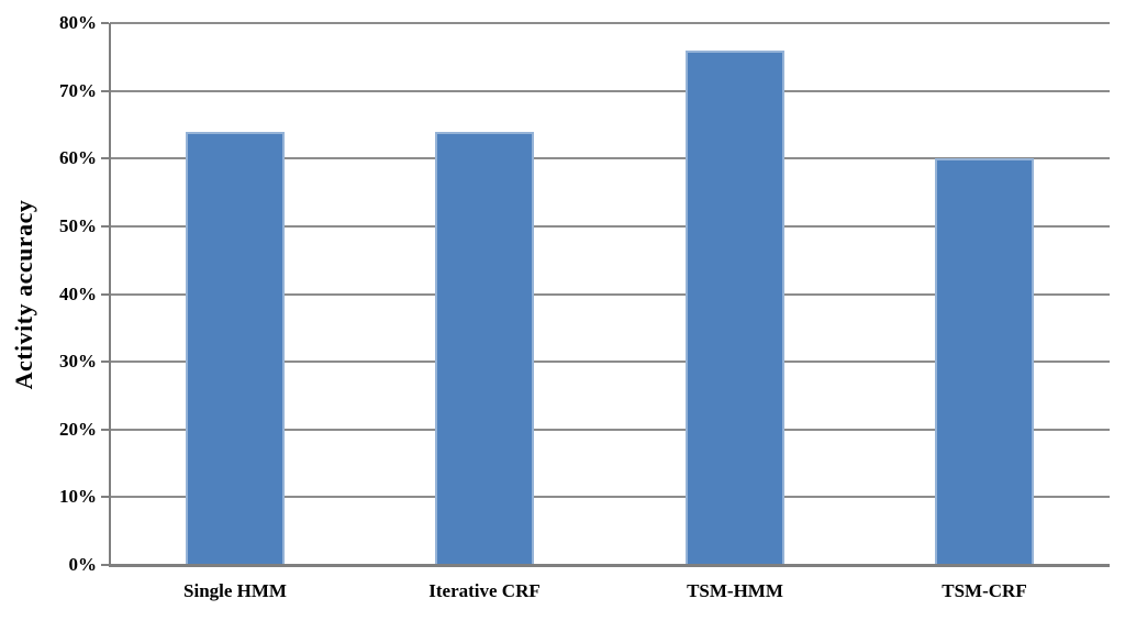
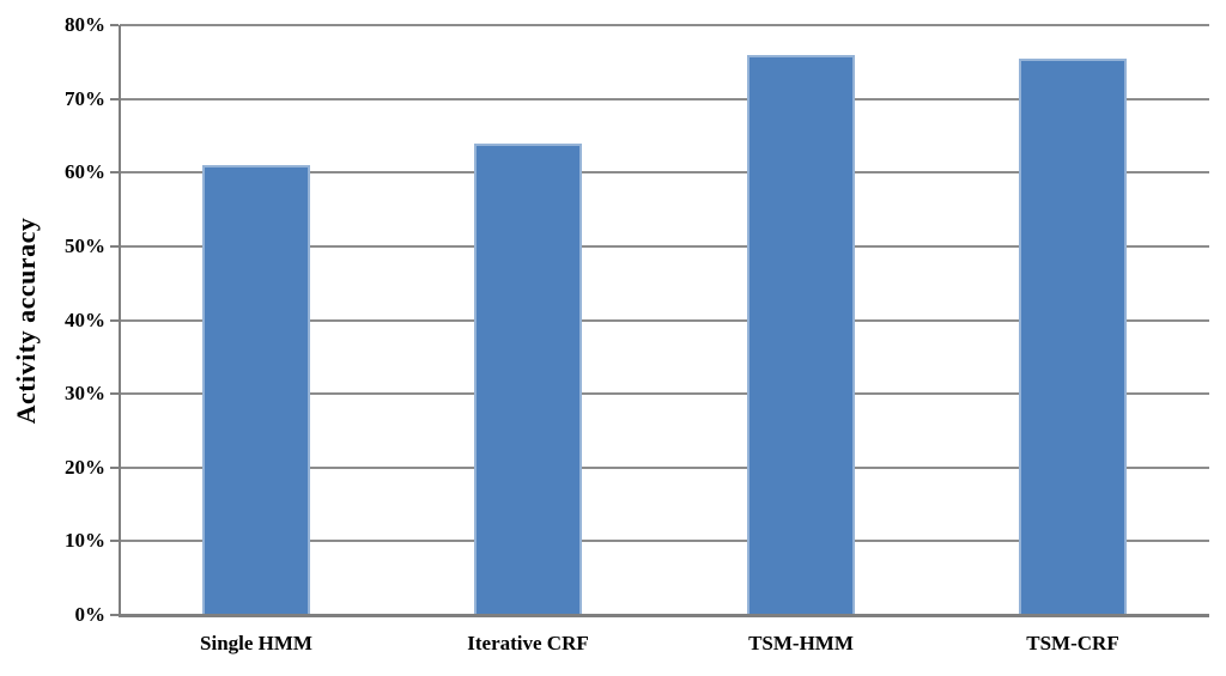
Single HMM: 64% -> 61%
TSM-CRF: 60% -> 76%
